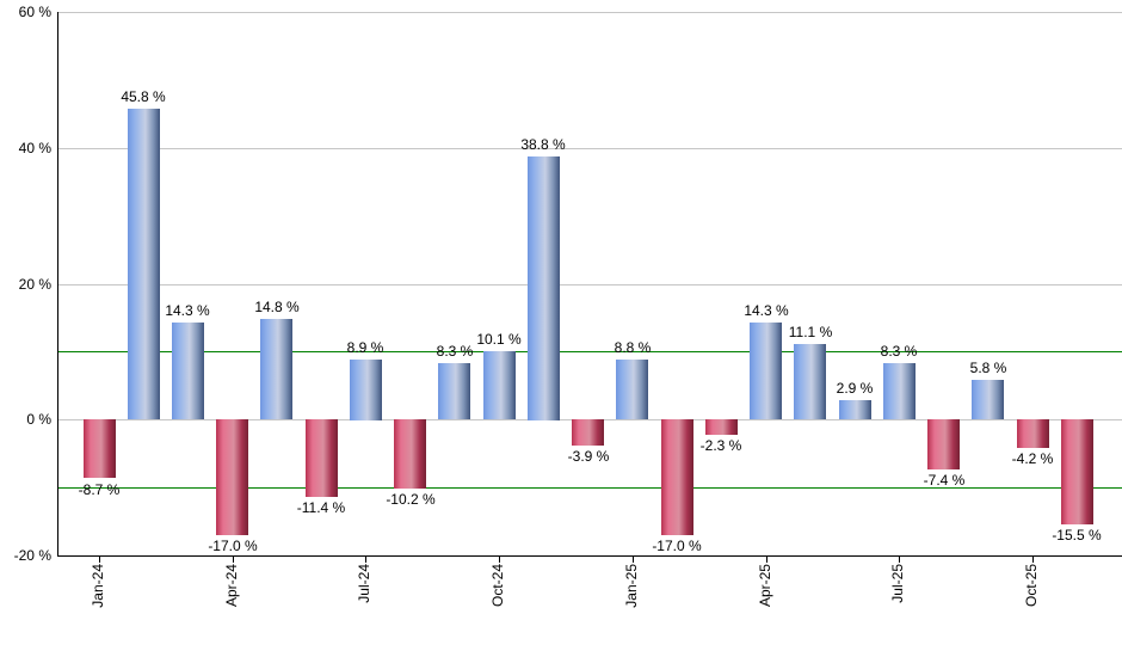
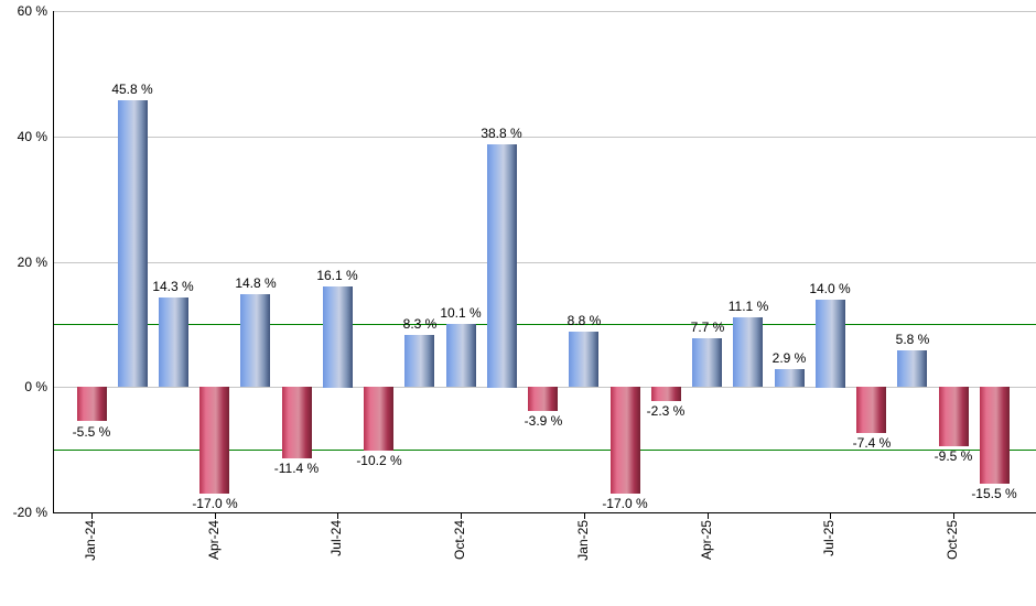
Jan-24: -8.7 -> -5.5
Jul-24: 8.9 -> 16.1
Apr-25: 14.3 -> 7.7
Jul-25: 8.3 -> 14.0
Oct-25: -4.2 -> -9.5
